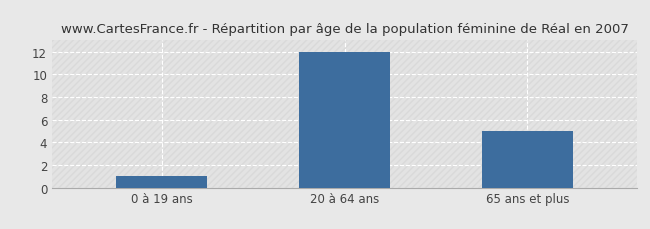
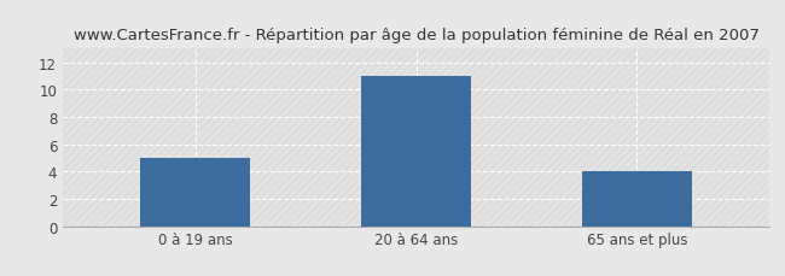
0 à 19 ans: 1 -> 5
20 à 64 ans: 12 -> 11
65 ans et plus: 5 -> 4
